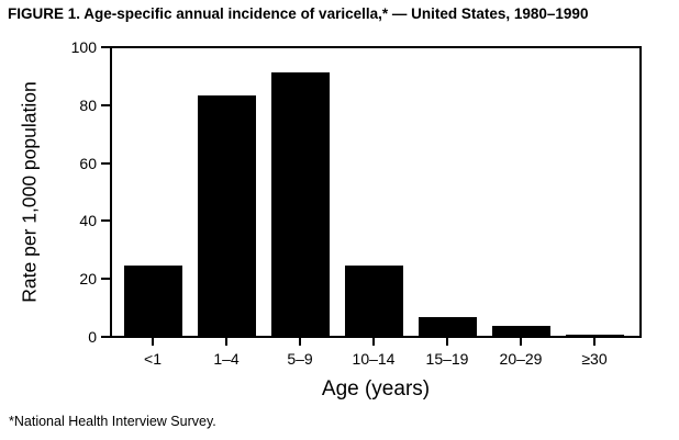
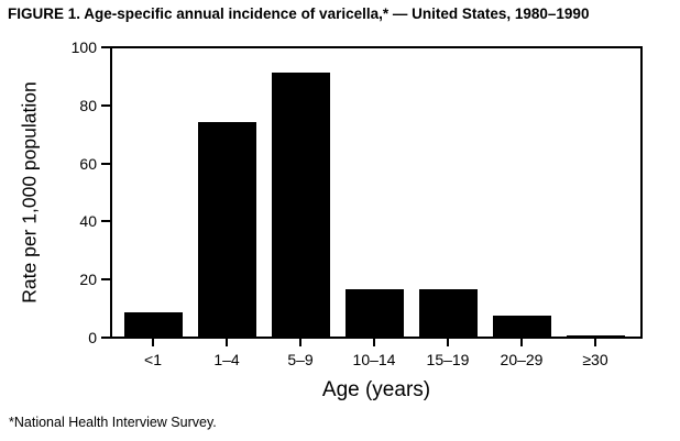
<1: 25 -> 9
1–4: 83 -> 74
10–14: 25 -> 17
15–19: 7 -> 17
20–29: 4 -> 8
